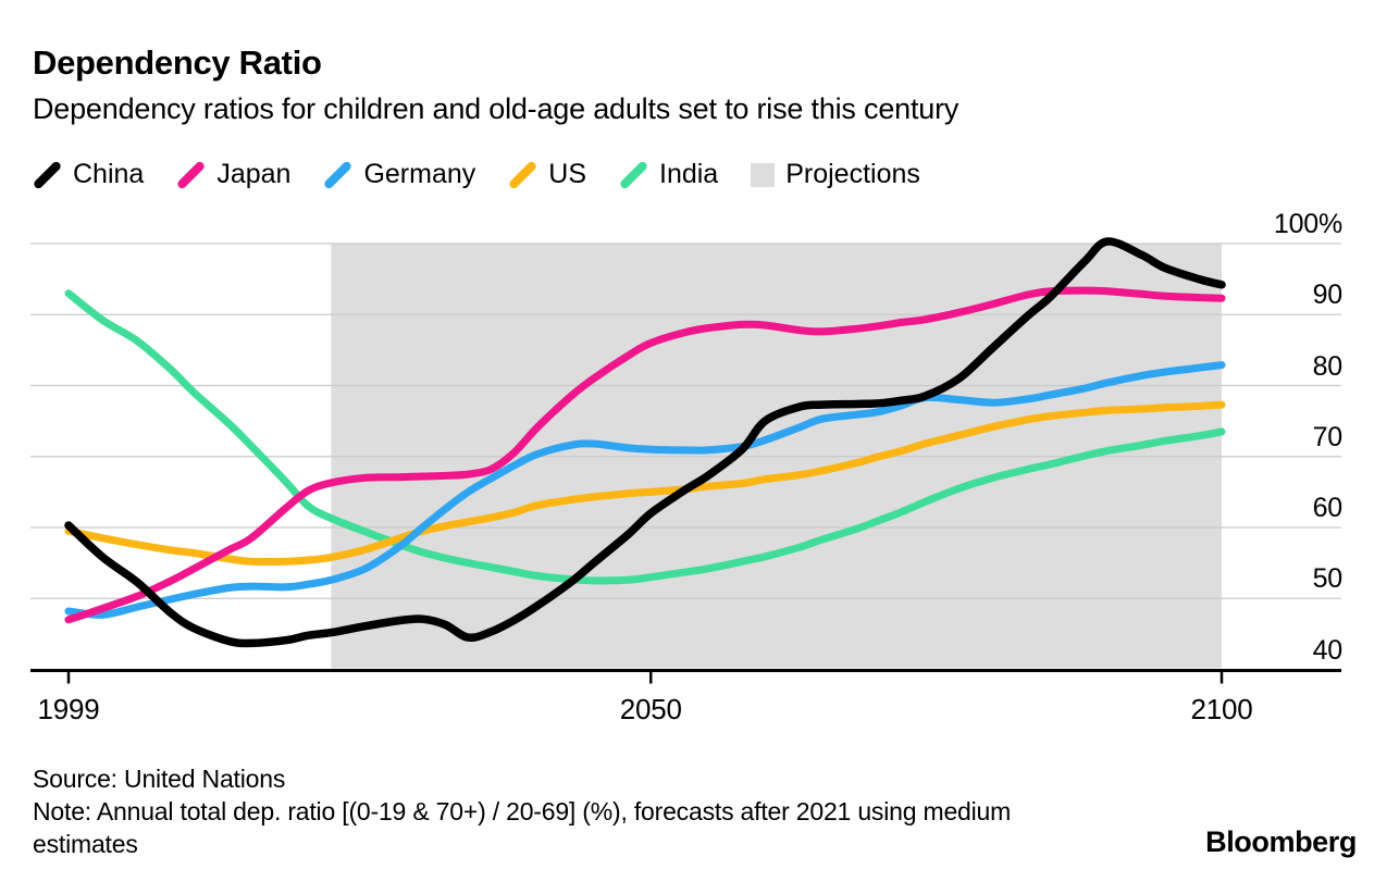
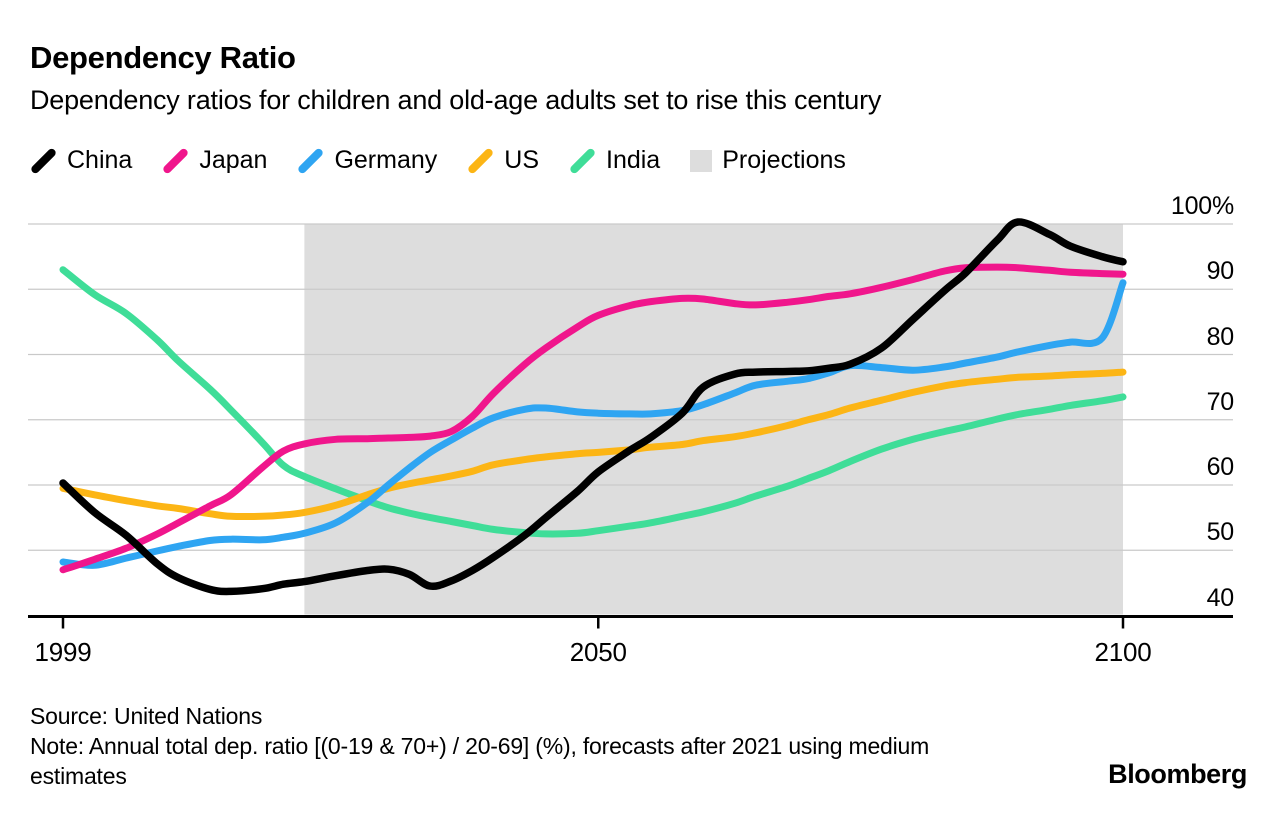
Germany/2100: 83% -> 91%
